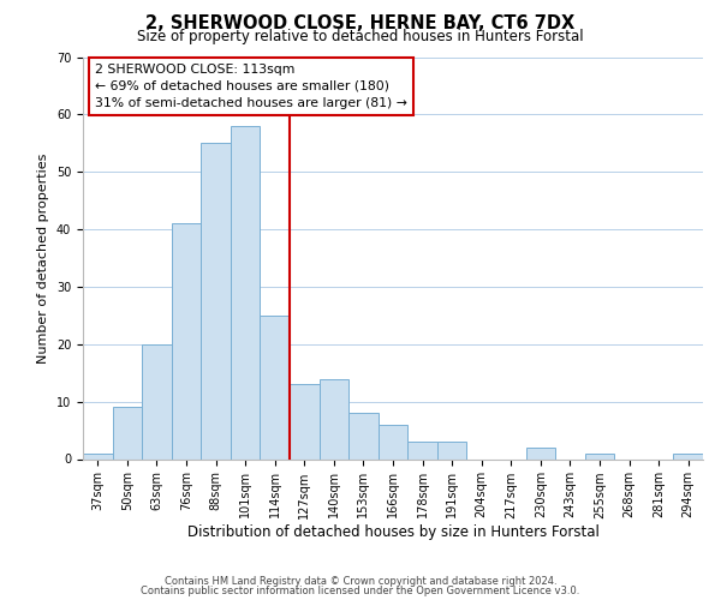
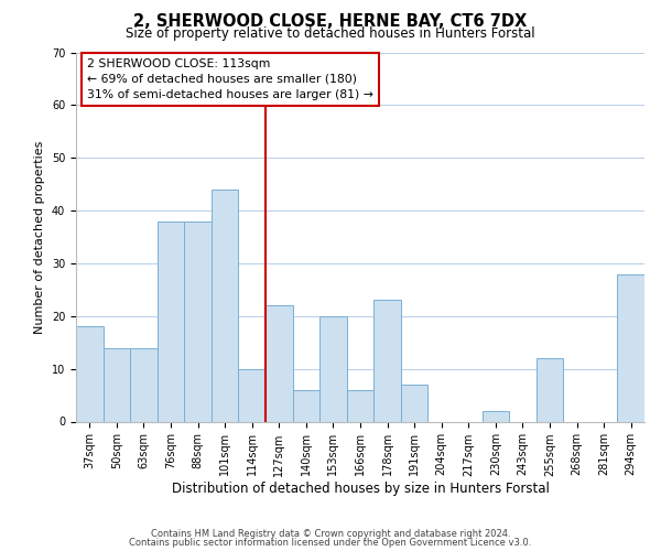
37sqm: 1 -> 18
50sqm: 9 -> 14
63sqm: 20 -> 14
76sqm: 41 -> 38
88sqm: 55 -> 38
101sqm: 58 -> 44
114sqm: 25 -> 10
127sqm: 13 -> 22
140sqm: 14 -> 6
153sqm: 8 -> 20
178sqm: 3 -> 23
191sqm: 3 -> 7
255sqm: 1 -> 12
294sqm: 1 -> 28
